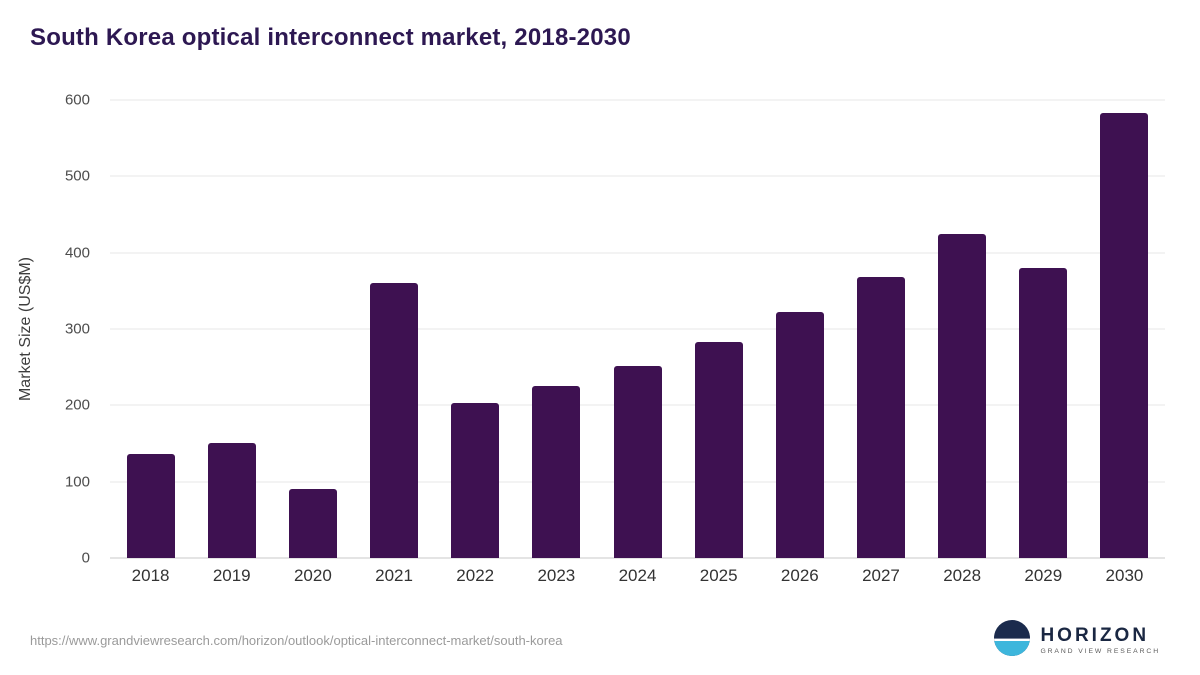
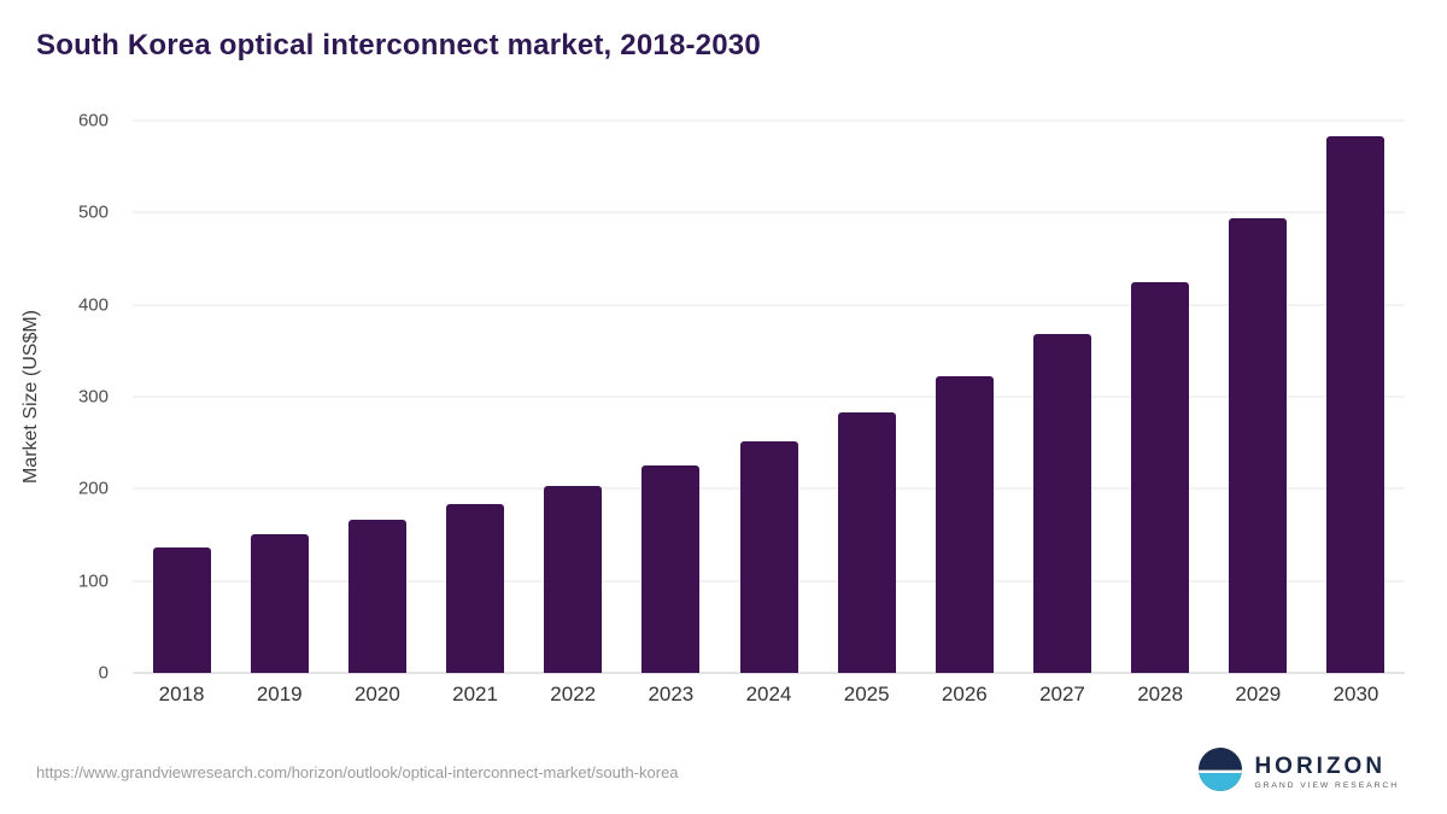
2020: 90 -> 170
2021: 360 -> 180
2029: 380 -> 490
